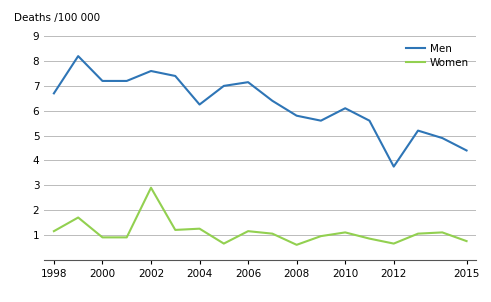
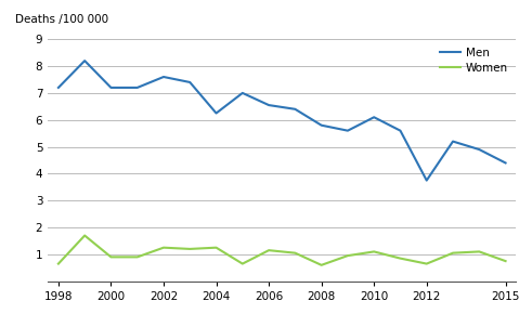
Men/1998: 6.70 -> 7.20
Women/1998: 1.15 -> 0.65
Women/2002: 2.90 -> 1.25
Men/2006: 7.15 -> 6.55
